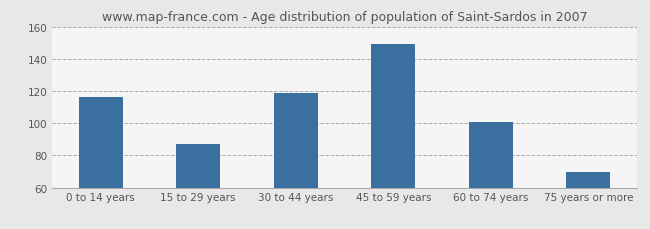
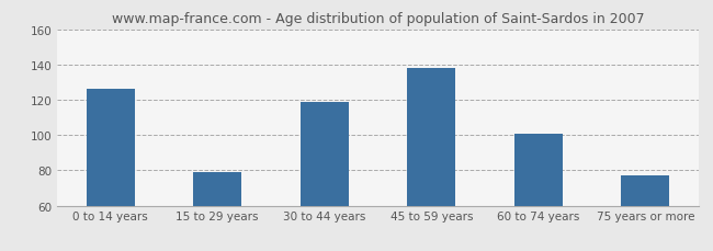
0 to 14 years: 116 -> 126
15 to 29 years: 87 -> 79
45 to 59 years: 149 -> 138
75 years or more: 70 -> 77
